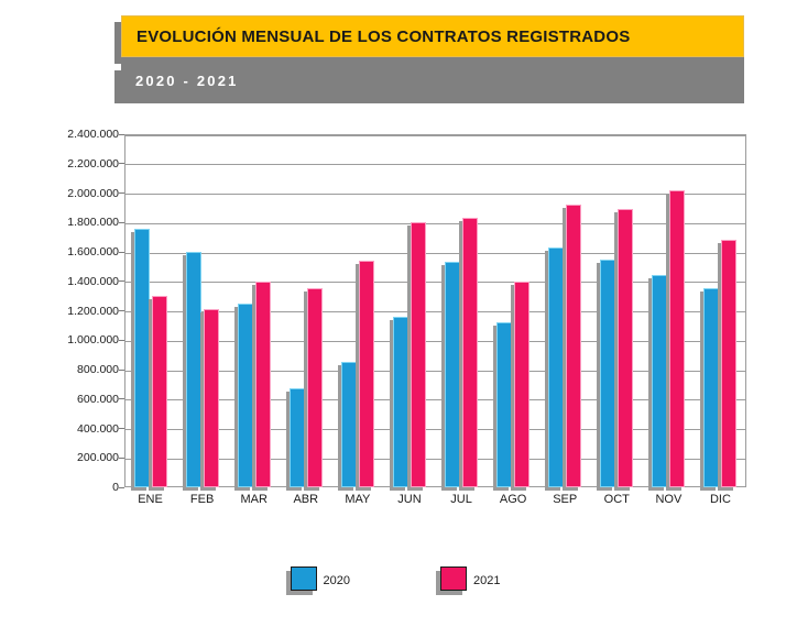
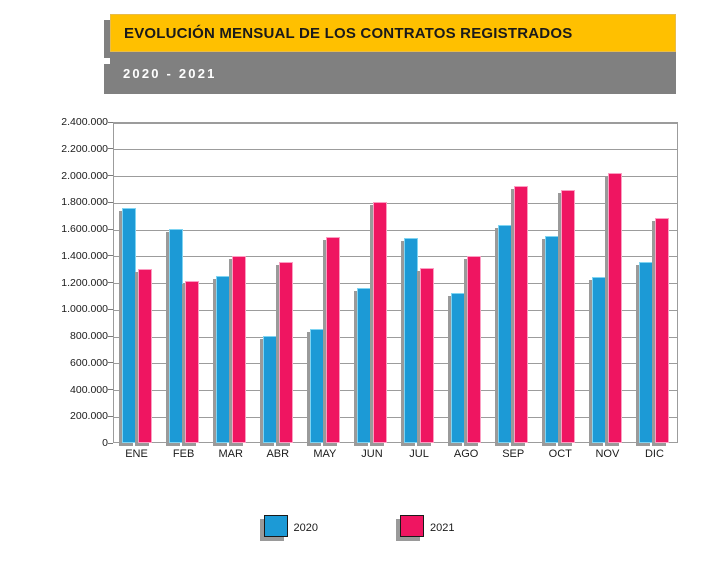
2020/ABR: 670000 -> 800000
2021/JUL: 1830000 -> 1310000
2020/NOV: 1440000 -> 1240000
